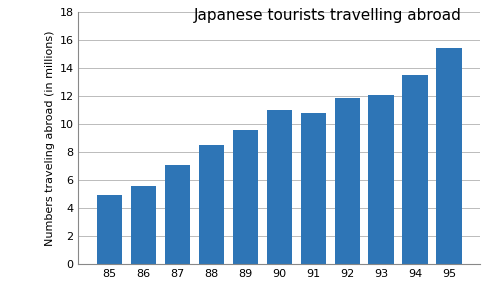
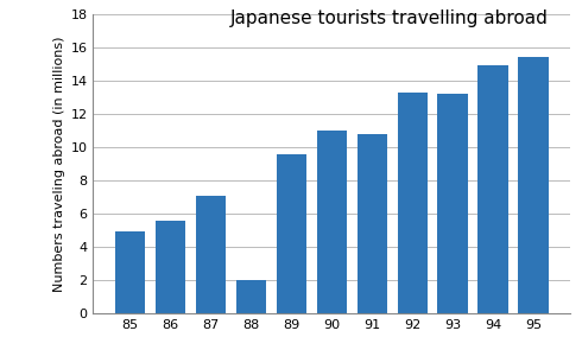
88: 8.5 -> 2.0
92: 11.8 -> 13.3
93: 12.1 -> 13.2
94: 13.5 -> 14.9
